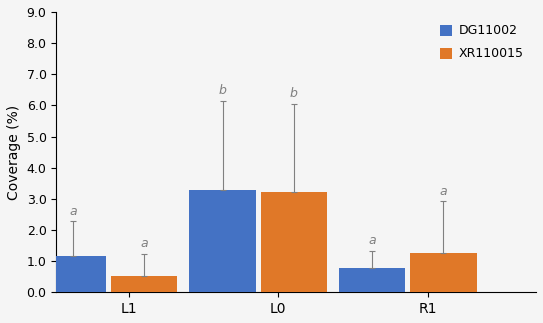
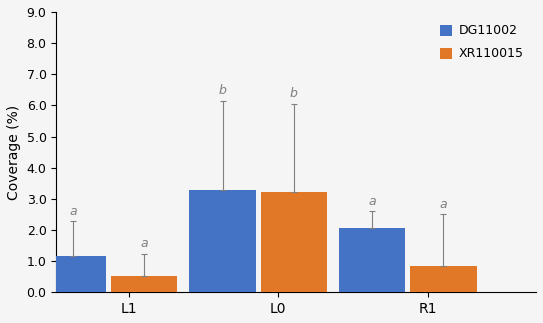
DG11002/R1: 0.78 -> 2.05
XR110015/R1: 1.27 -> 0.85
